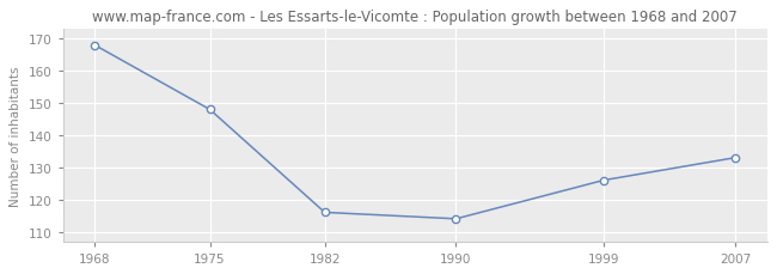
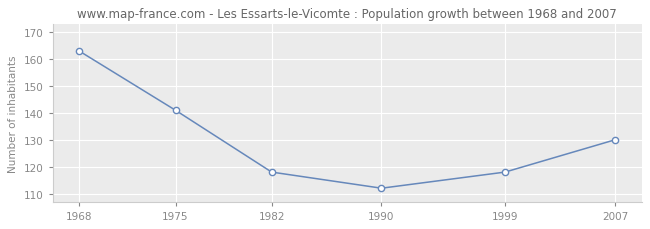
1968: 168 -> 163
1975: 148 -> 141
1982: 116 -> 118
1990: 114 -> 112
1999: 126 -> 118
2007: 133 -> 130
